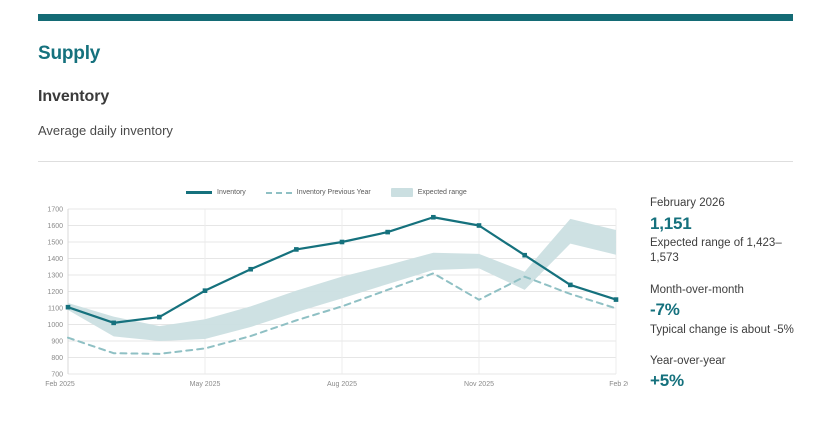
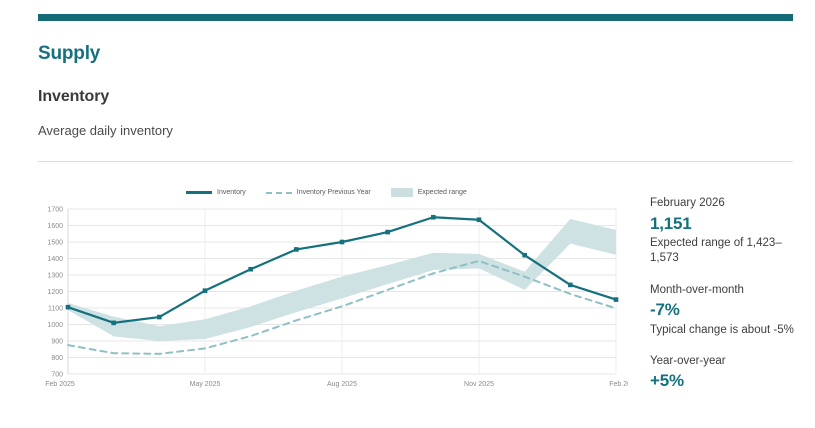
Inventory Previous Year/Feb 2025: 920 -> 880
Inventory/Nov 2025: 1600 -> 1640
Inventory Previous Year/Nov 2025: 1150 -> 1380
